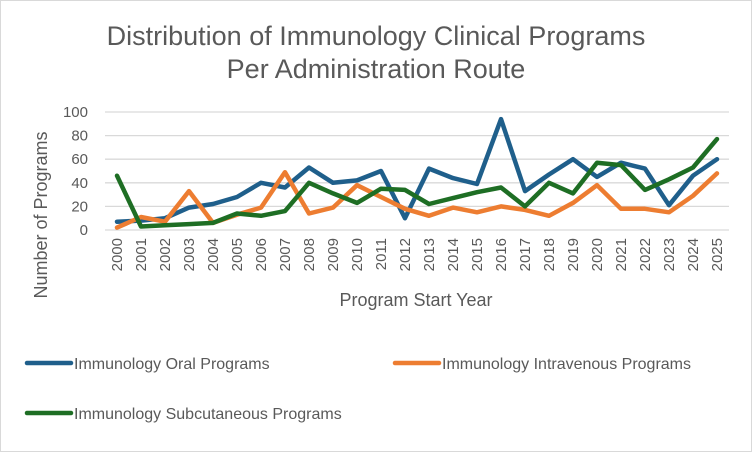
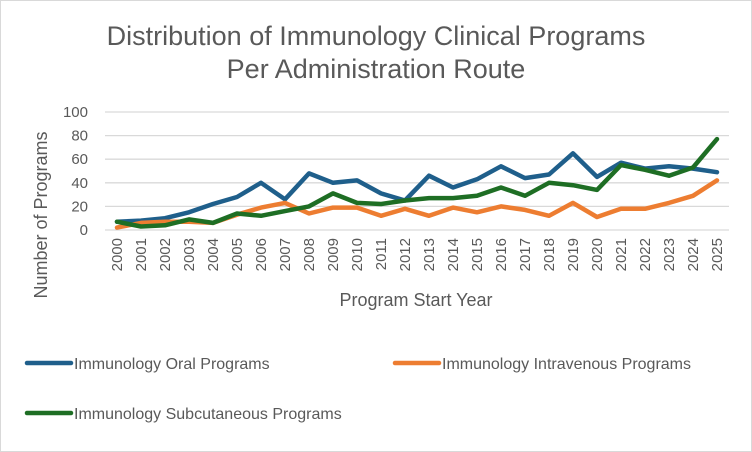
Immunology Subcutaneous Programs/2000: 46 -> 7
Immunology Intravenous Programs/2001: 11 -> 6
Immunology Oral Programs/2003: 19 -> 15
Immunology Intravenous Programs/2003: 33 -> 7
Immunology Subcutaneous Programs/2003: 5 -> 9
Immunology Oral Programs/2007: 36 -> 26
Immunology Intravenous Programs/2007: 49 -> 23
Immunology Oral Programs/2008: 53 -> 48
Immunology Subcutaneous Programs/2008: 40 -> 20
Immunology Intravenous Programs/2010: 38 -> 19
Immunology Oral Programs/2011: 50 -> 31
Immunology Intravenous Programs/2011: 28 -> 12
Immunology Subcutaneous Programs/2011: 35 -> 22
Immunology Oral Programs/2012: 10 -> 25
Immunology Subcutaneous Programs/2012: 34 -> 25
Immunology Oral Programs/2013: 52 -> 46
Immunology Subcutaneous Programs/2013: 22 -> 27
Immunology Oral Programs/2014: 44 -> 36
Immunology Oral Programs/2015: 39 -> 43
Immunology Subcutaneous Programs/2015: 32 -> 29
Immunology Oral Programs/2016: 94 -> 54
Immunology Oral Programs/2017: 33 -> 44
Immunology Subcutaneous Programs/2017: 20 -> 29
Immunology Oral Programs/2019: 60 -> 65
Immunology Subcutaneous Programs/2019: 31 -> 38
Immunology Intravenous Programs/2020: 38 -> 11
Immunology Subcutaneous Programs/2020: 57 -> 34
Immunology Subcutaneous Programs/2022: 34 -> 51
Immunology Oral Programs/2023: 21 -> 54
Immunology Intravenous Programs/2023: 15 -> 23
Immunology Subcutaneous Programs/2023: 43 -> 46
Immunology Oral Programs/2024: 46 -> 52
Immunology Oral Programs/2025: 60 -> 49
Immunology Intravenous Programs/2025: 48 -> 42
